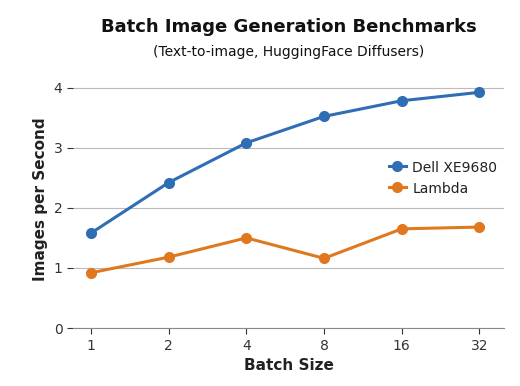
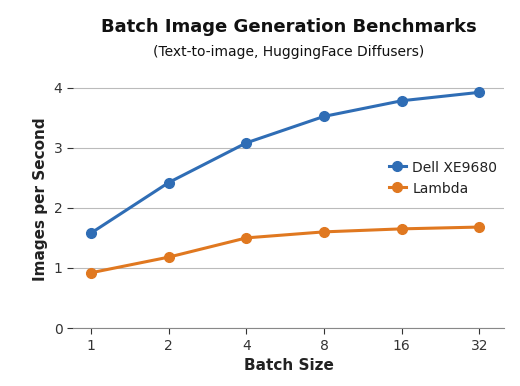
Lambda/8: 1.16 -> 1.60
